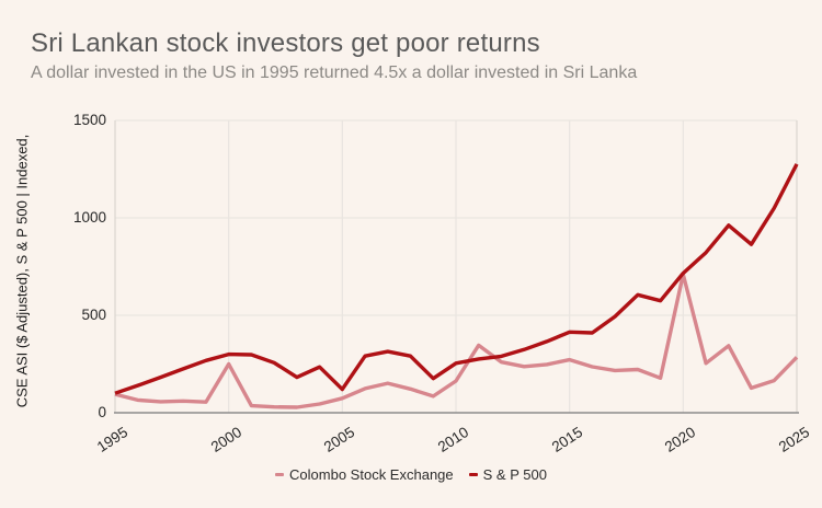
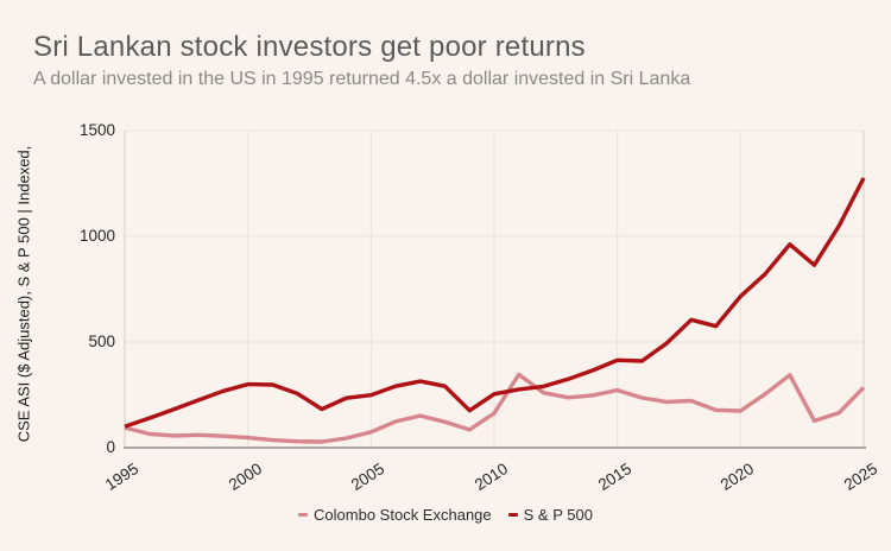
Colombo Stock Exchange/2000: 250 -> 50
S & P 500/2005: 120 -> 250
Colombo Stock Exchange/2020: 710 -> 170
